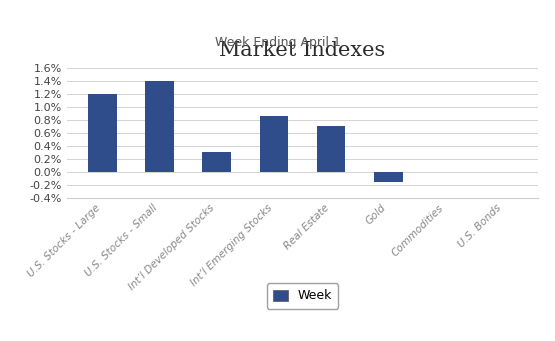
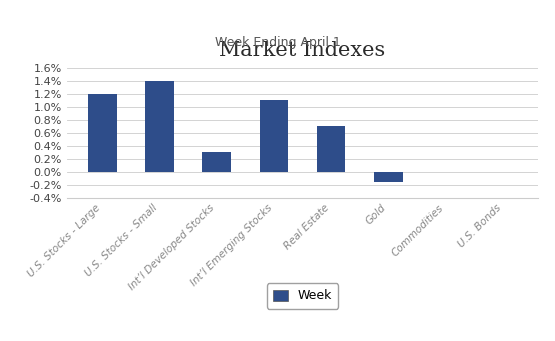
Int’l Emerging Stocks: 0.86% -> 1.10%
